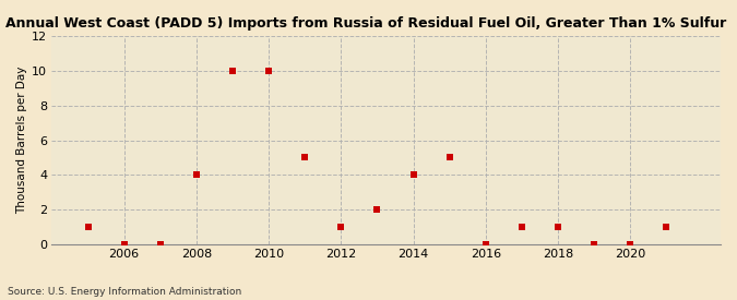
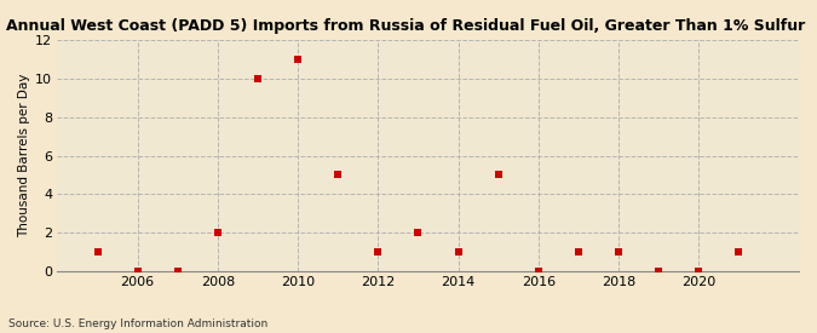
2008: 4 -> 2
2010: 10 -> 11
2014: 4 -> 1
